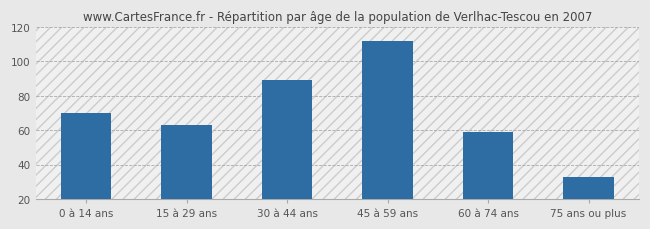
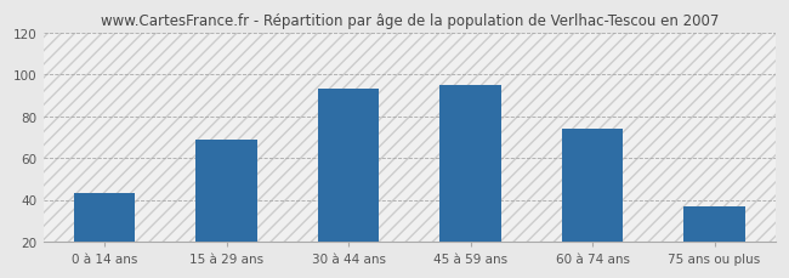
0 à 14 ans: 70 -> 43
15 à 29 ans: 63 -> 69
30 à 44 ans: 89 -> 93
45 à 59 ans: 112 -> 95
60 à 74 ans: 59 -> 74
75 ans ou plus: 33 -> 37
